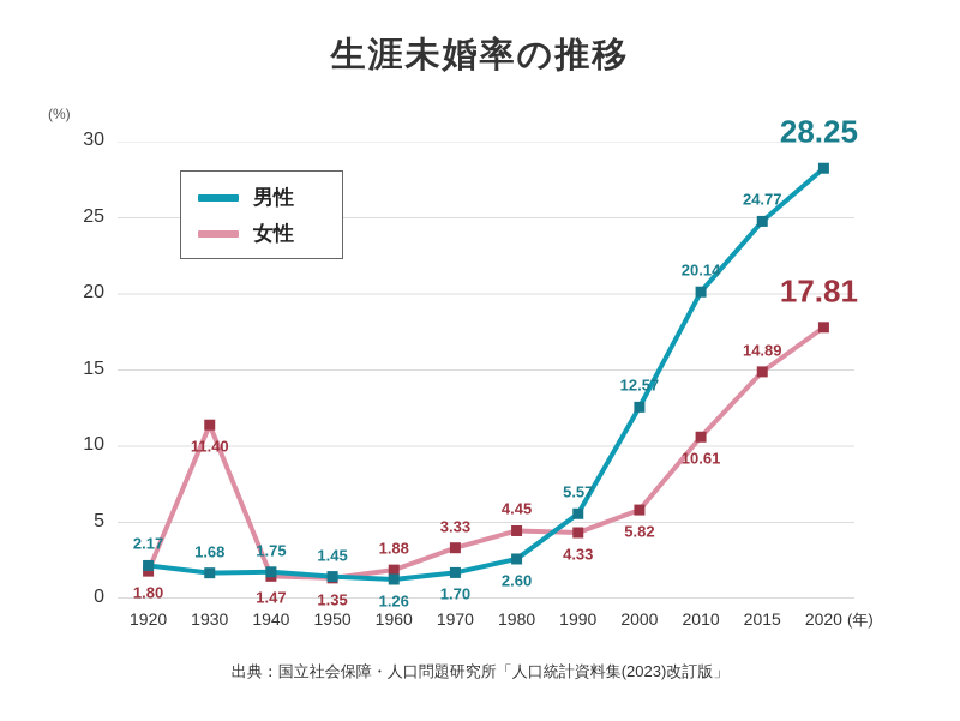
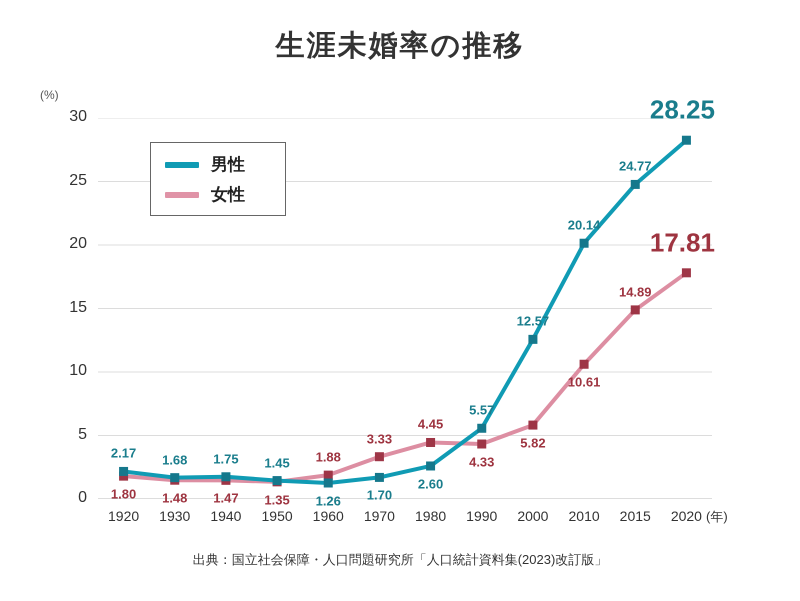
女性/1930: 11.40 -> 1.48
